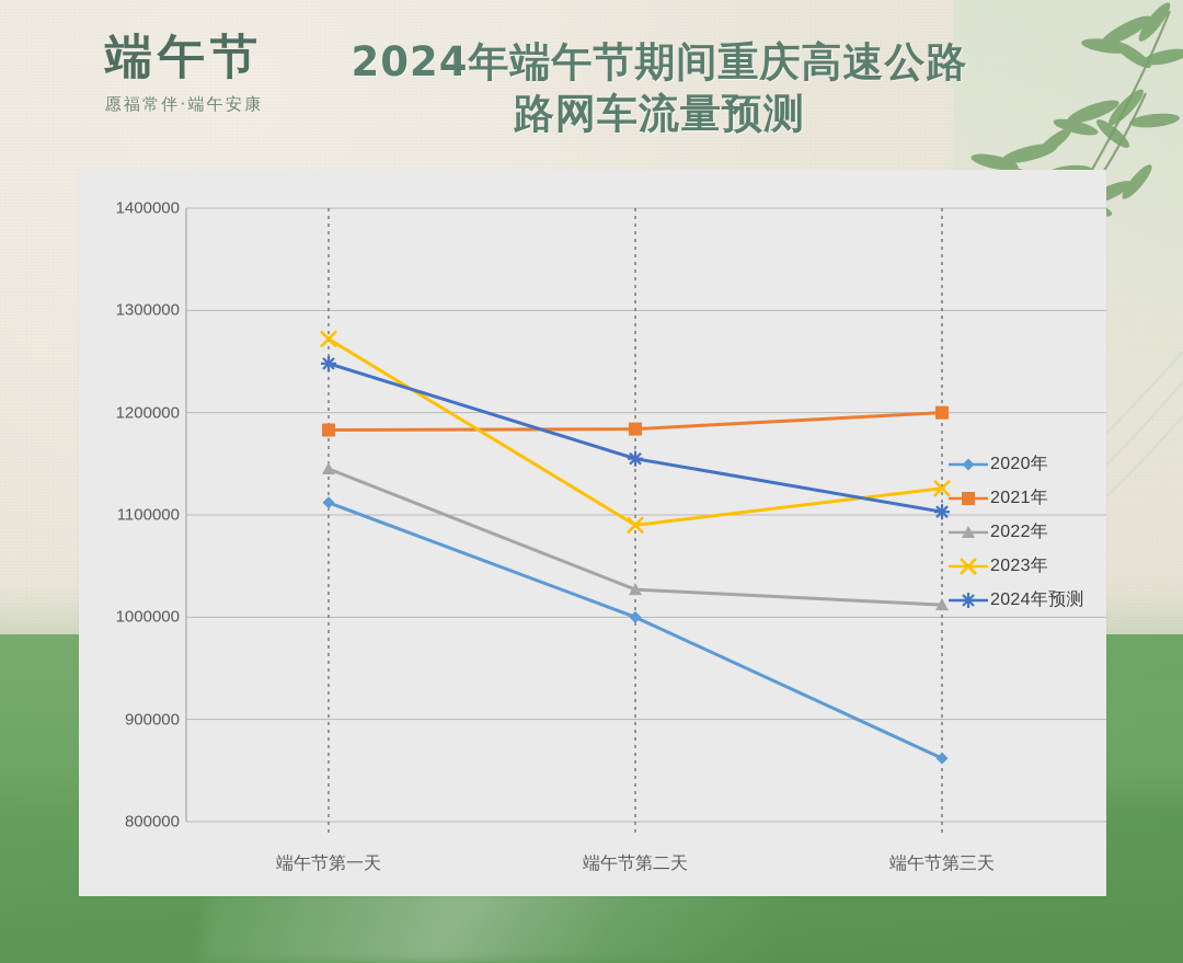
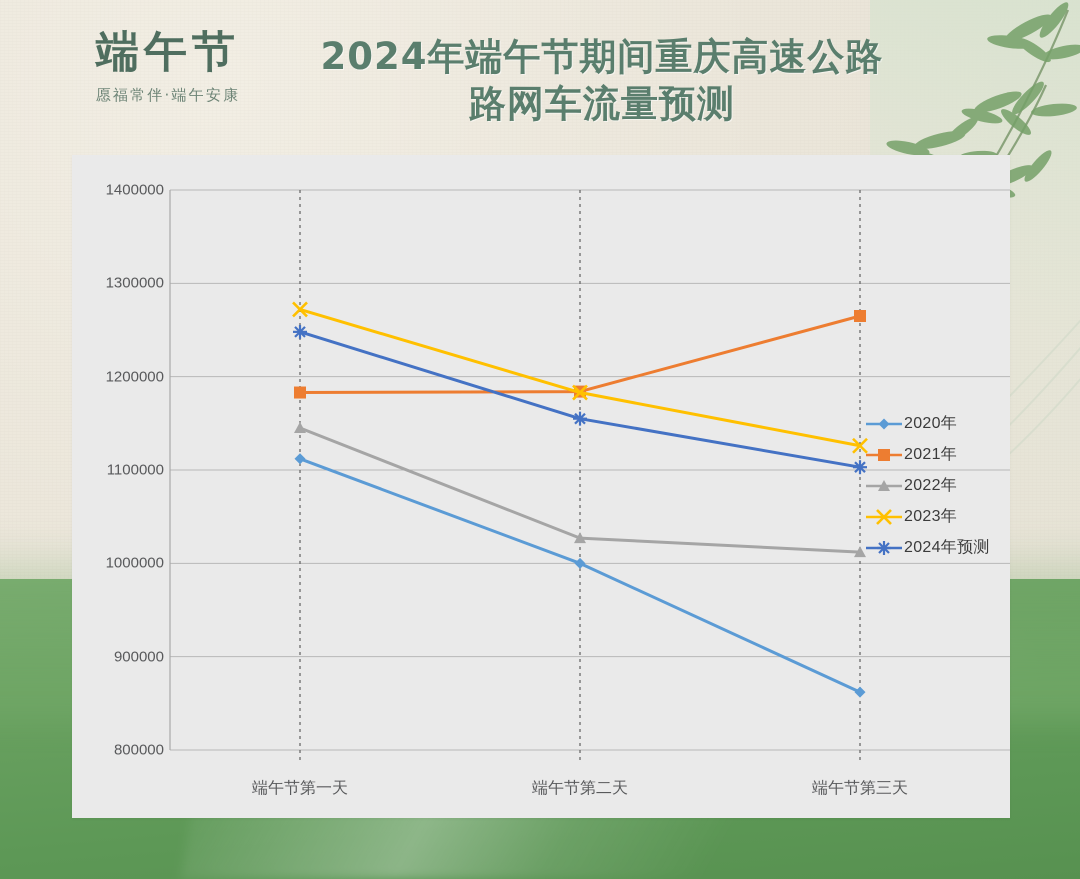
2023年/端午节第二天: 1090000 -> 1180000
2021年/端午节第三天: 1200000 -> 1260000
